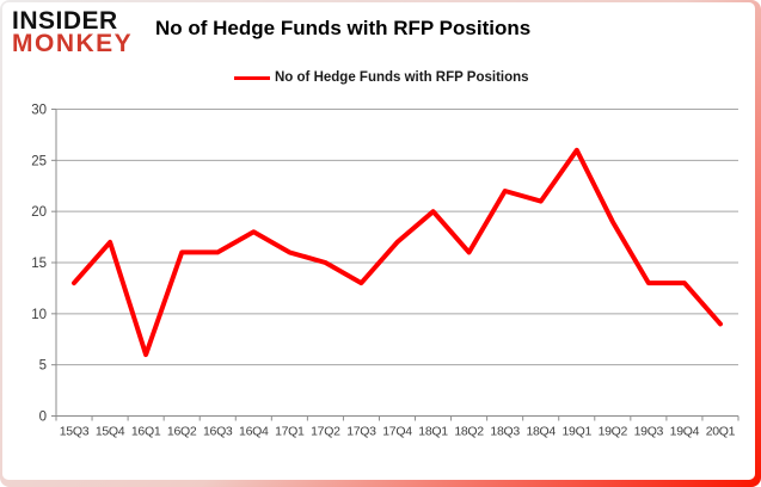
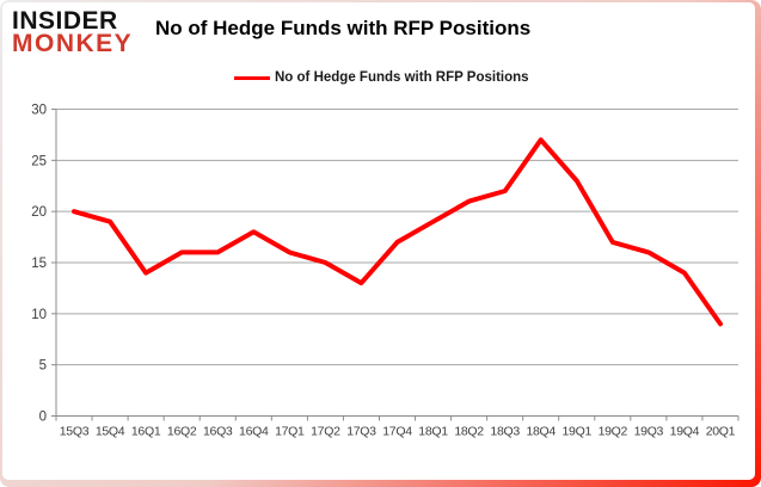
15Q3: 13 -> 20
15Q4: 17 -> 19
16Q1: 6 -> 14
18Q1: 20 -> 19
18Q2: 16 -> 21
18Q4: 21 -> 27
19Q1: 26 -> 23
19Q2: 19 -> 17
19Q3: 13 -> 16
19Q4: 13 -> 14
